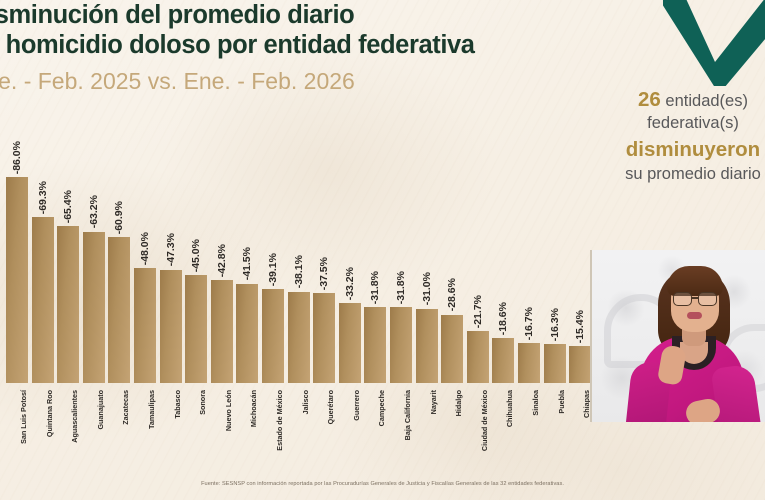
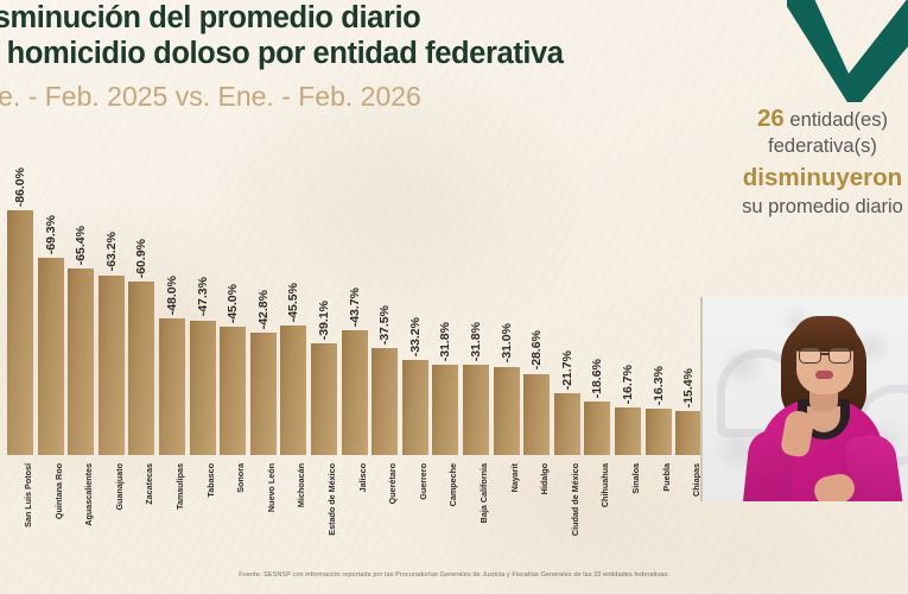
Michoacán: -41.5% -> -45.5%
Jalisco: -38.1% -> -43.7%
